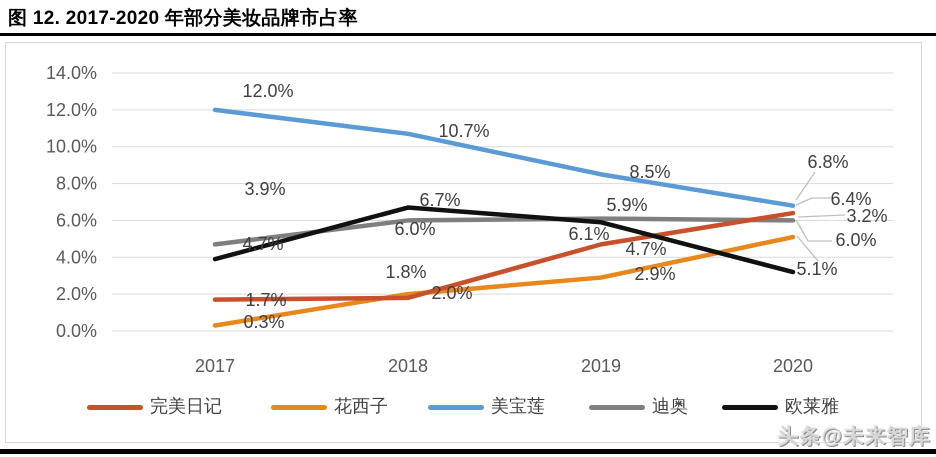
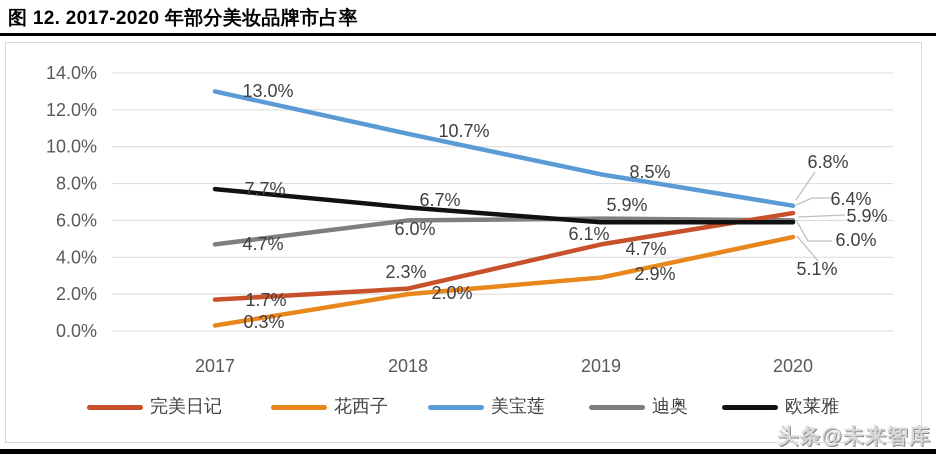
美宝莲/2017: 12.0% -> 13.0%
欧莱雅/2017: 3.9% -> 7.7%
完美日记/2018: 1.8% -> 2.3%
欧莱雅/2020: 3.2% -> 5.9%
